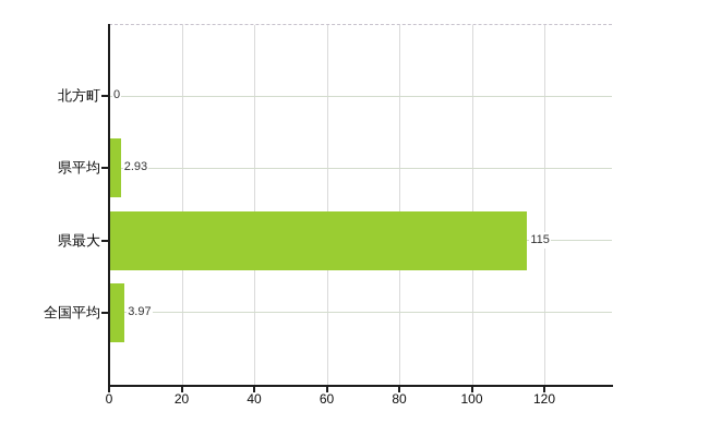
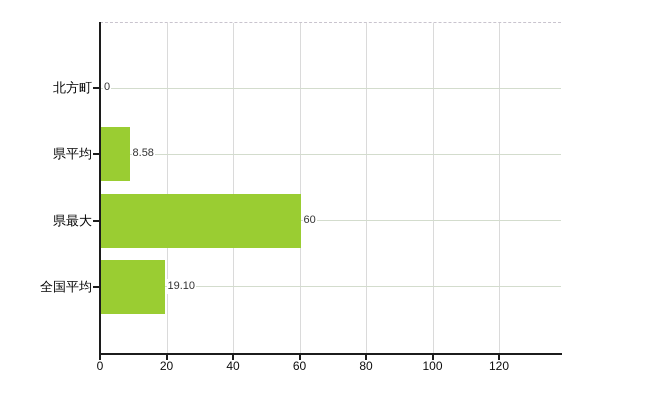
県平均: 2.93 -> 8.58
県最大: 115 -> 60
全国平均: 3.97 -> 19.10
